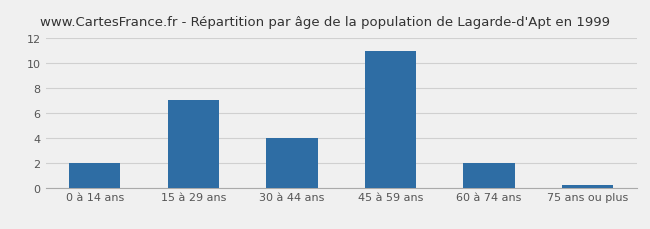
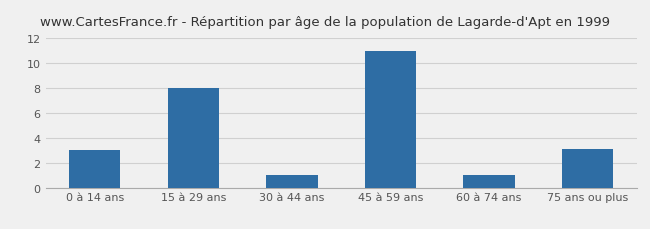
0 à 14 ans: 2.0 -> 3.0
15 à 29 ans: 7.0 -> 8.0
30 à 44 ans: 4.0 -> 1.0
60 à 74 ans: 2.0 -> 1.0
75 ans ou plus: 0.2 -> 3.1
